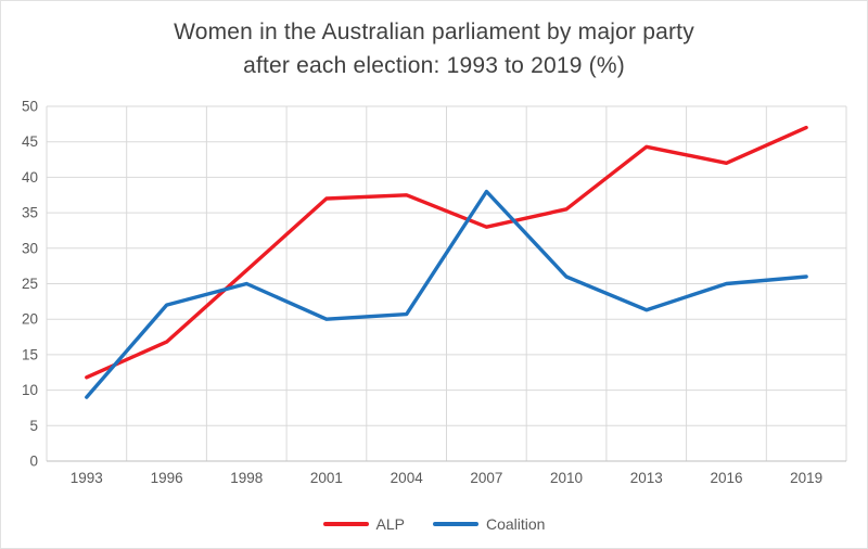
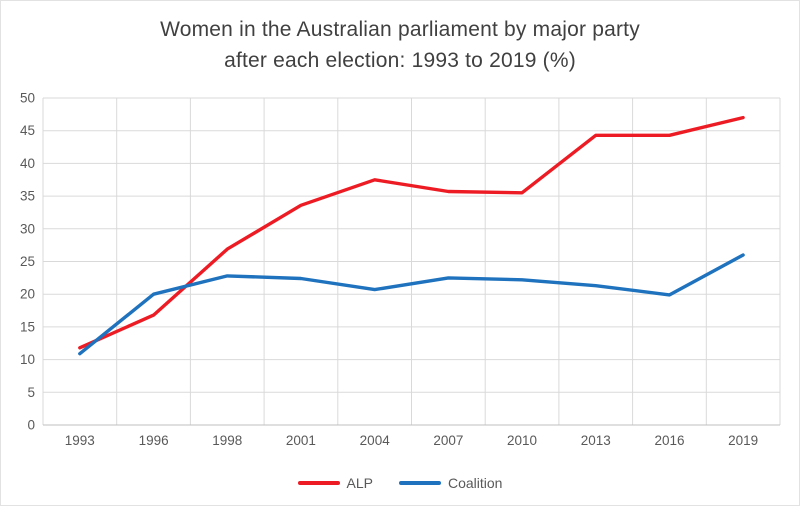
Coalition/1993: 9 -> 11
Coalition/1996: 22 -> 20
Coalition/1998: 25 -> 23
ALP/2001: 37 -> 34
Coalition/2001: 20 -> 22
ALP/2007: 33 -> 36
Coalition/2007: 38 -> 22
Coalition/2010: 26 -> 22
ALP/2016: 42 -> 44
Coalition/2016: 25 -> 20
